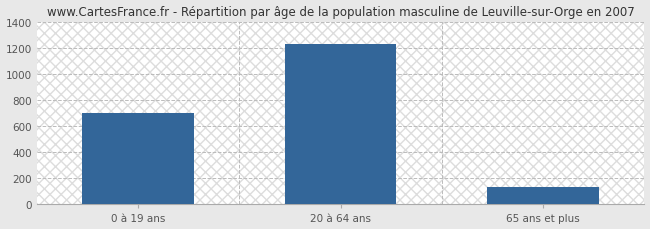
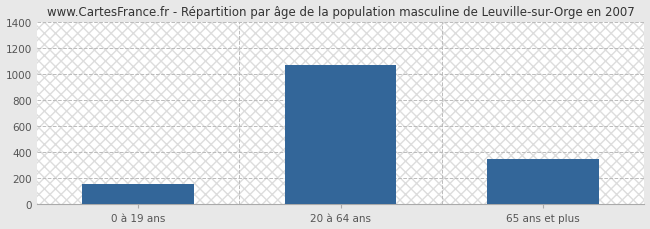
0 à 19 ans: 700 -> 160
20 à 64 ans: 1230 -> 1070
65 ans et plus: 130 -> 350
